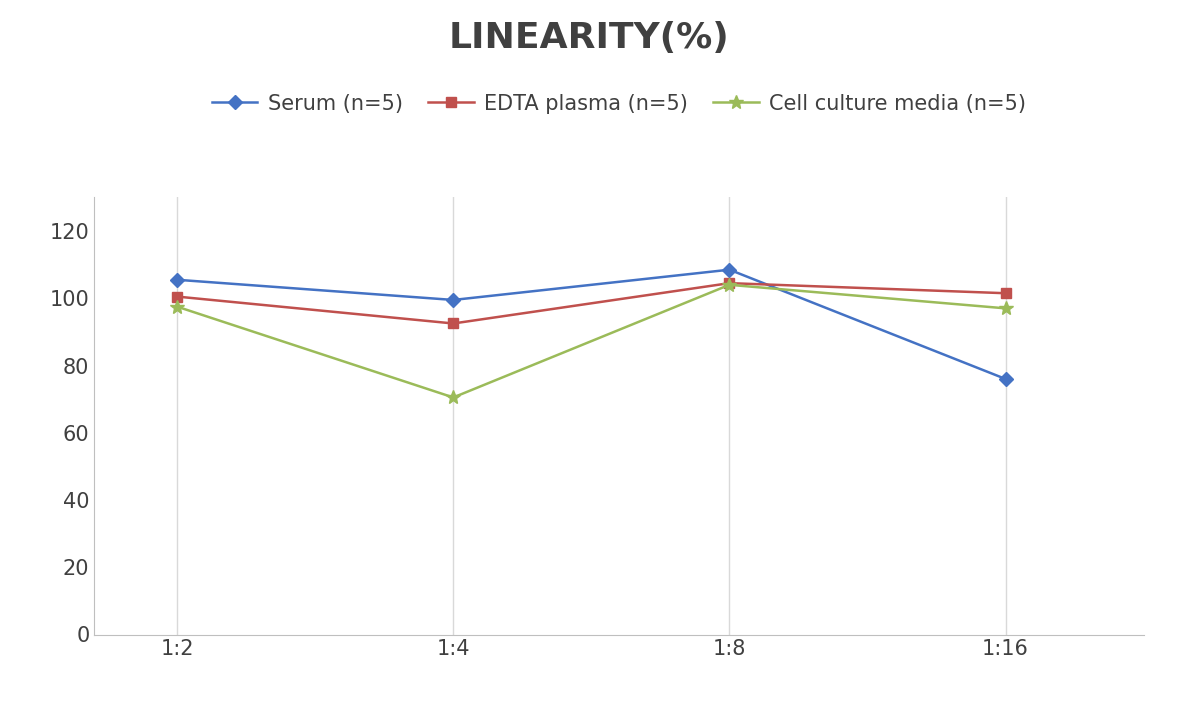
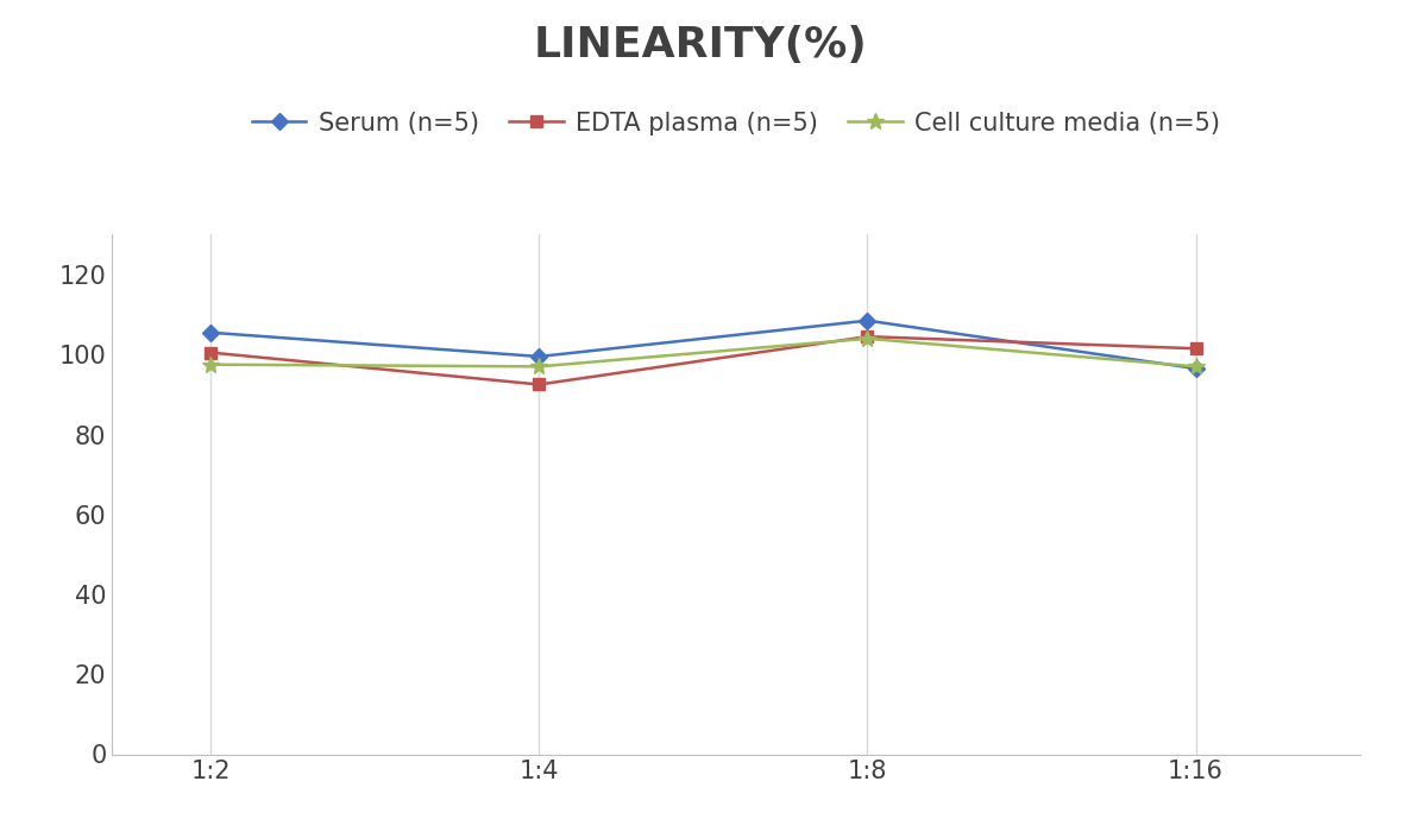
Cell culture media (n=5)/1:4: 70.5 -> 97.0
Serum (n=5)/1:16: 76.0 -> 96.5
